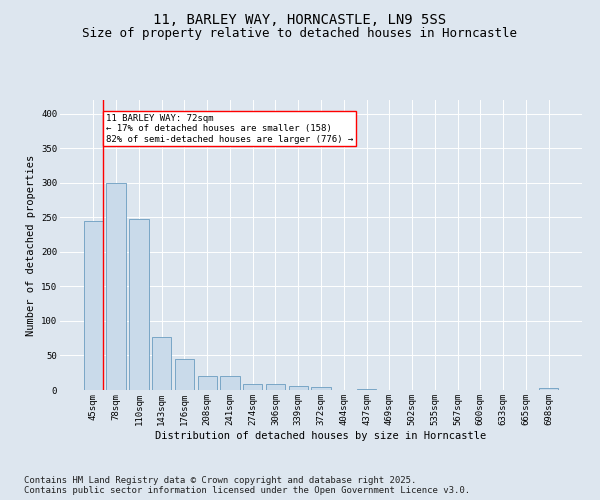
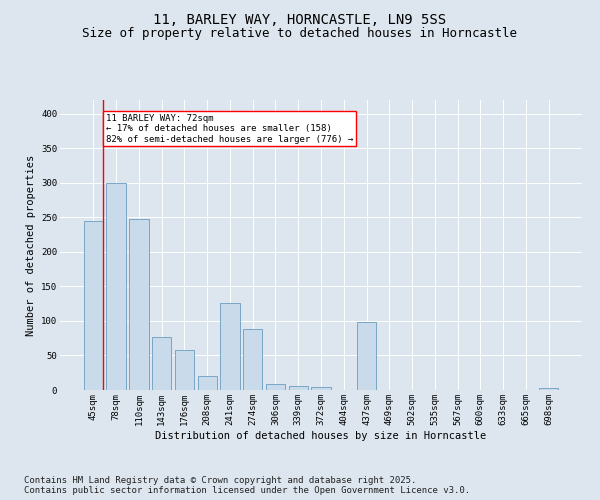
176sqm: 45 -> 58
241sqm: 20 -> 126
274sqm: 9 -> 88
437sqm: 2 -> 98
